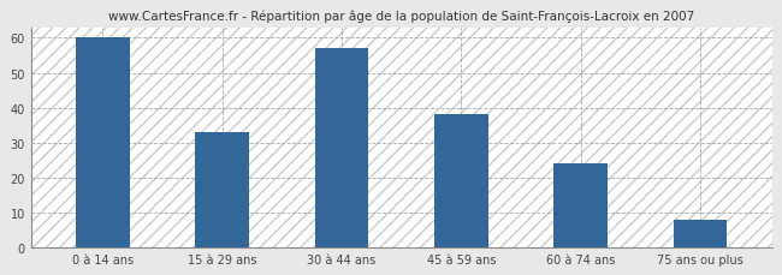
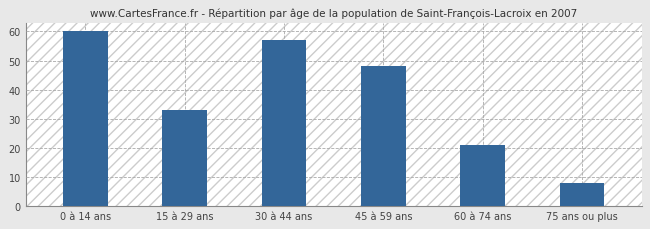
45 à 59 ans: 38 -> 48
60 à 74 ans: 24 -> 21
